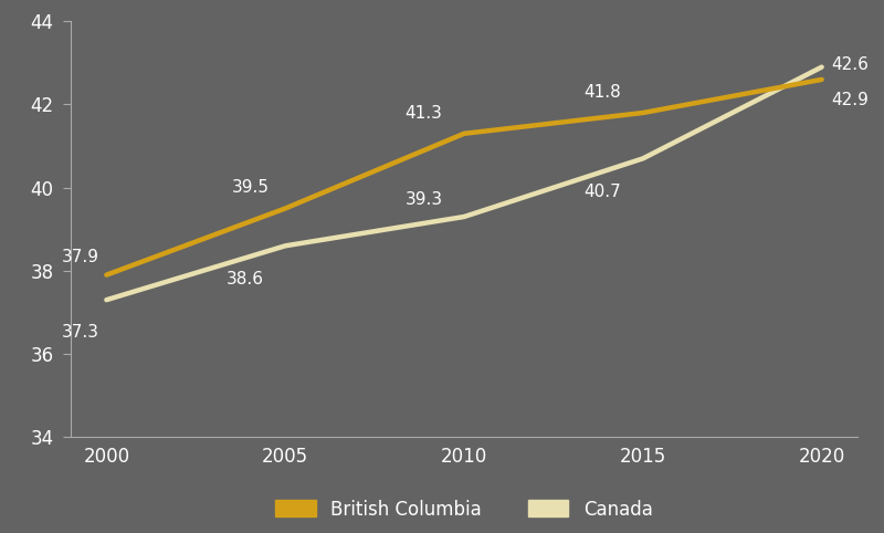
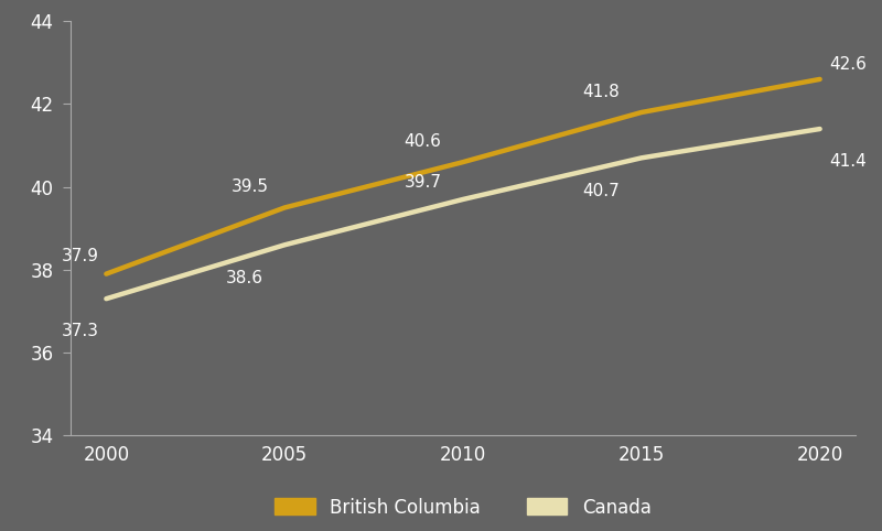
British Columbia/2010: 41.3 -> 40.6
Canada/2010: 39.3 -> 39.7
Canada/2020: 42.9 -> 41.4
